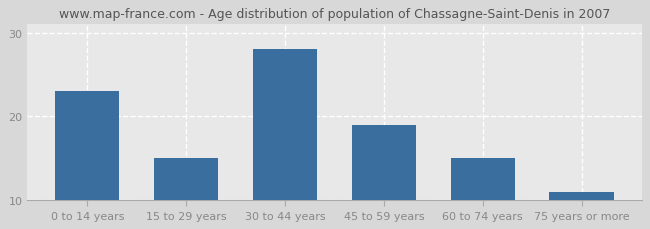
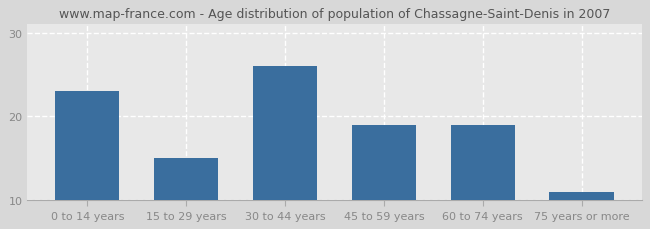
30 to 44 years: 28 -> 26
60 to 74 years: 15 -> 19
